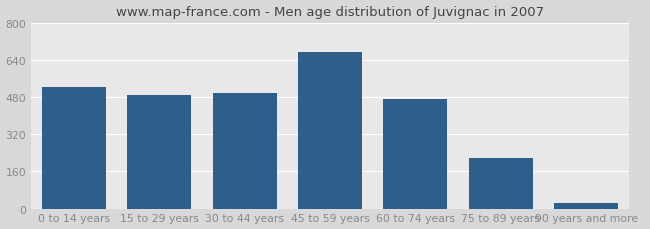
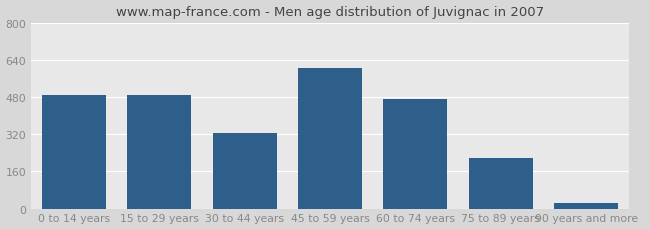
0 to 14 years: 525 -> 490
30 to 44 years: 500 -> 325
45 to 59 years: 675 -> 605
